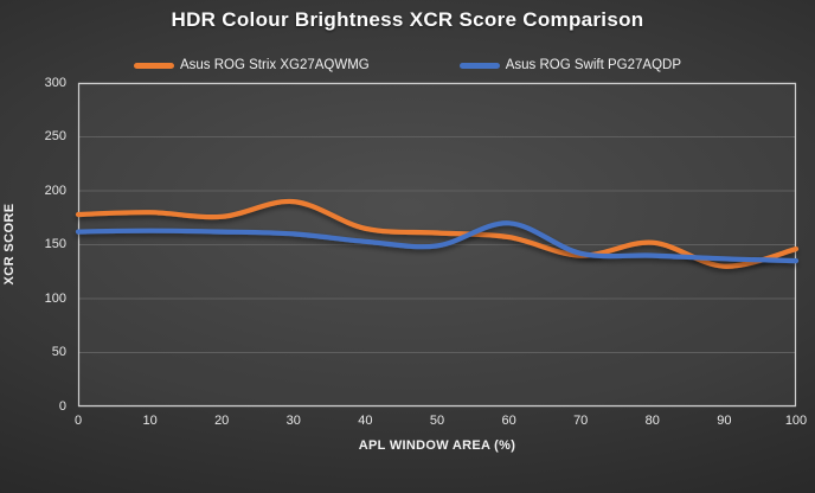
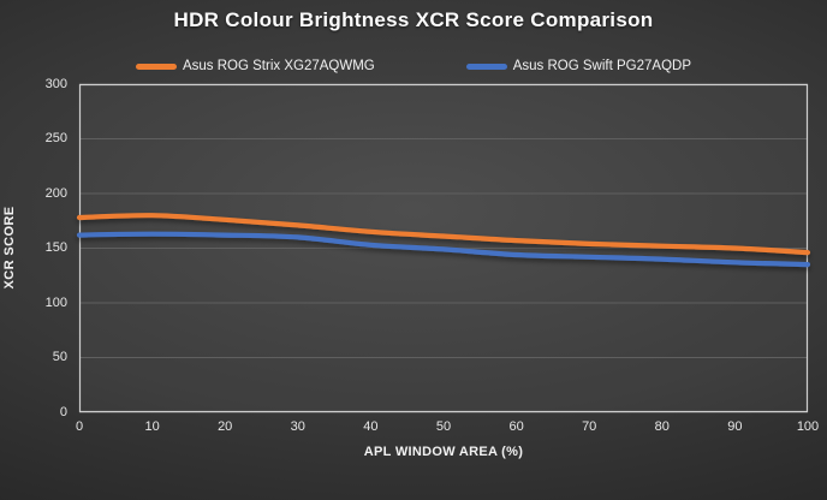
Asus ROG Strix XG27AQWMG/30: 190 -> 170
Asus ROG Swift PG27AQDP/60: 170 -> 140
Asus ROG Strix XG27AQWMG/70: 140 -> 150
Asus ROG Strix XG27AQWMG/90: 130 -> 150
